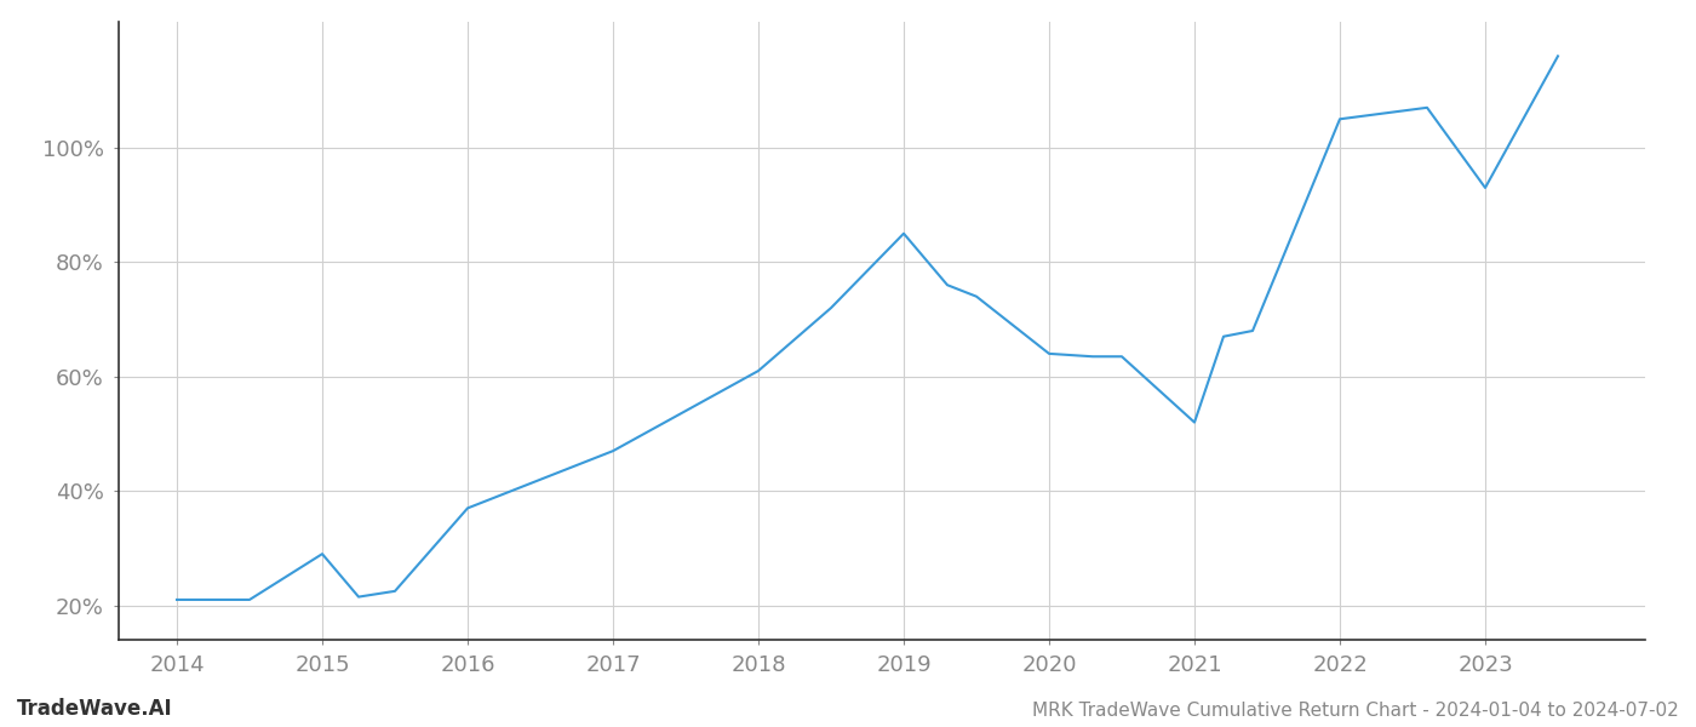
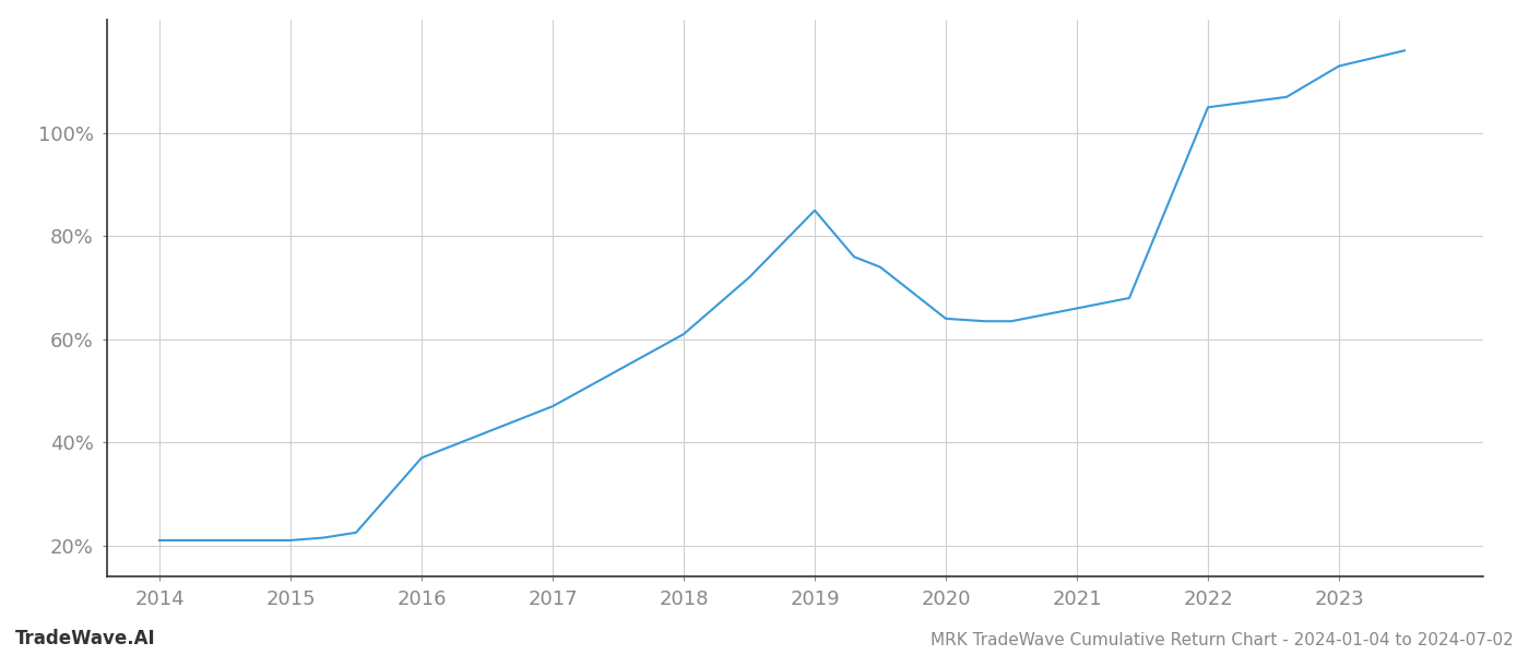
2015: 29.0% -> 21.0%
2021: 52.0% -> 66.0%
2023: 93.0% -> 113.0%
